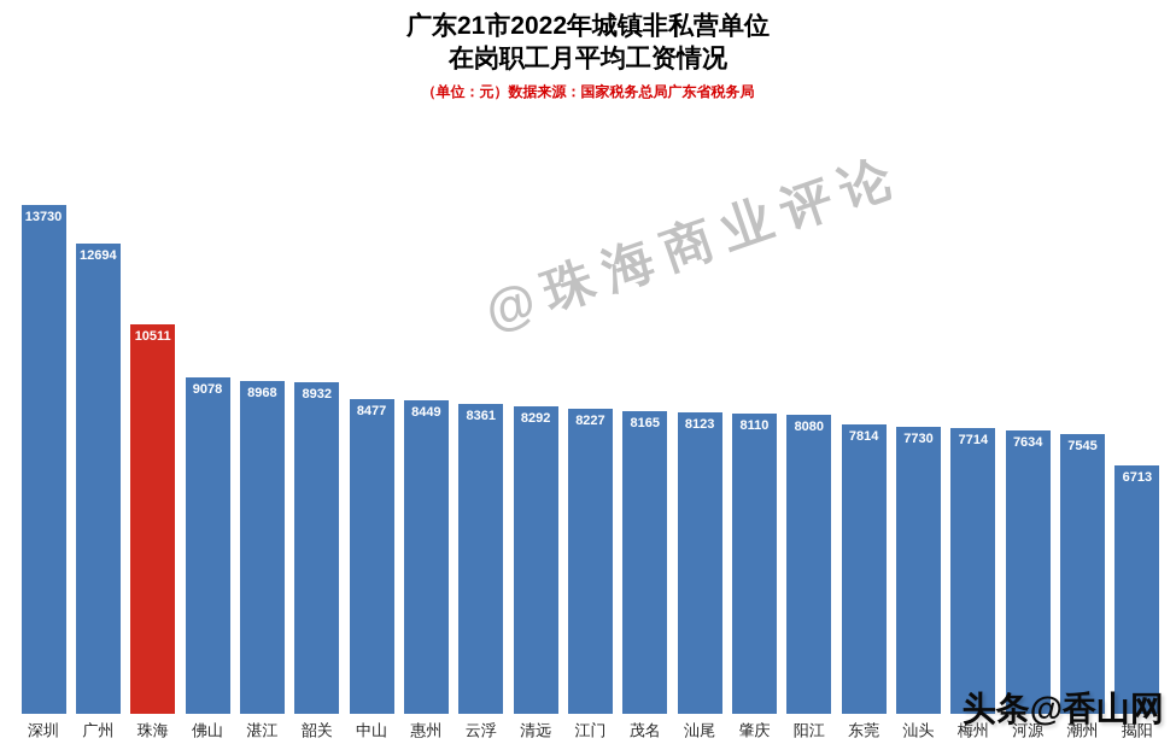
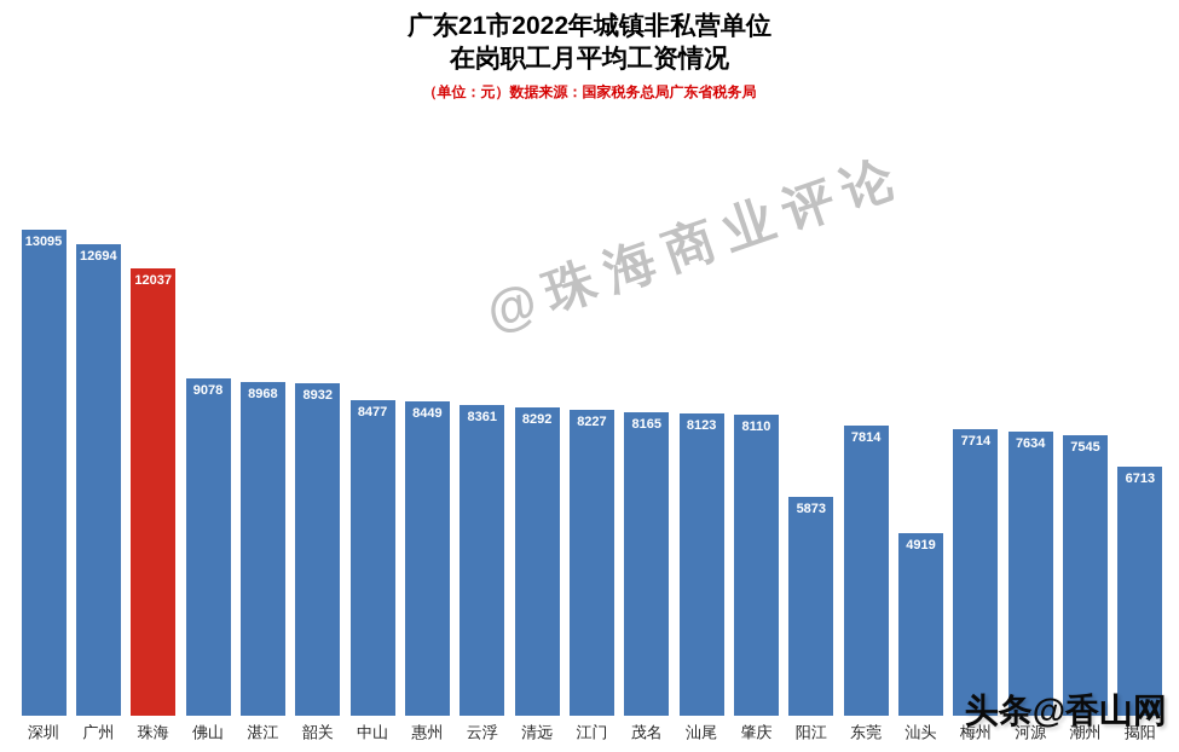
深圳: 13730 -> 13095
珠海: 10511 -> 12037
阳江: 8080 -> 5873
汕头: 7730 -> 4919
